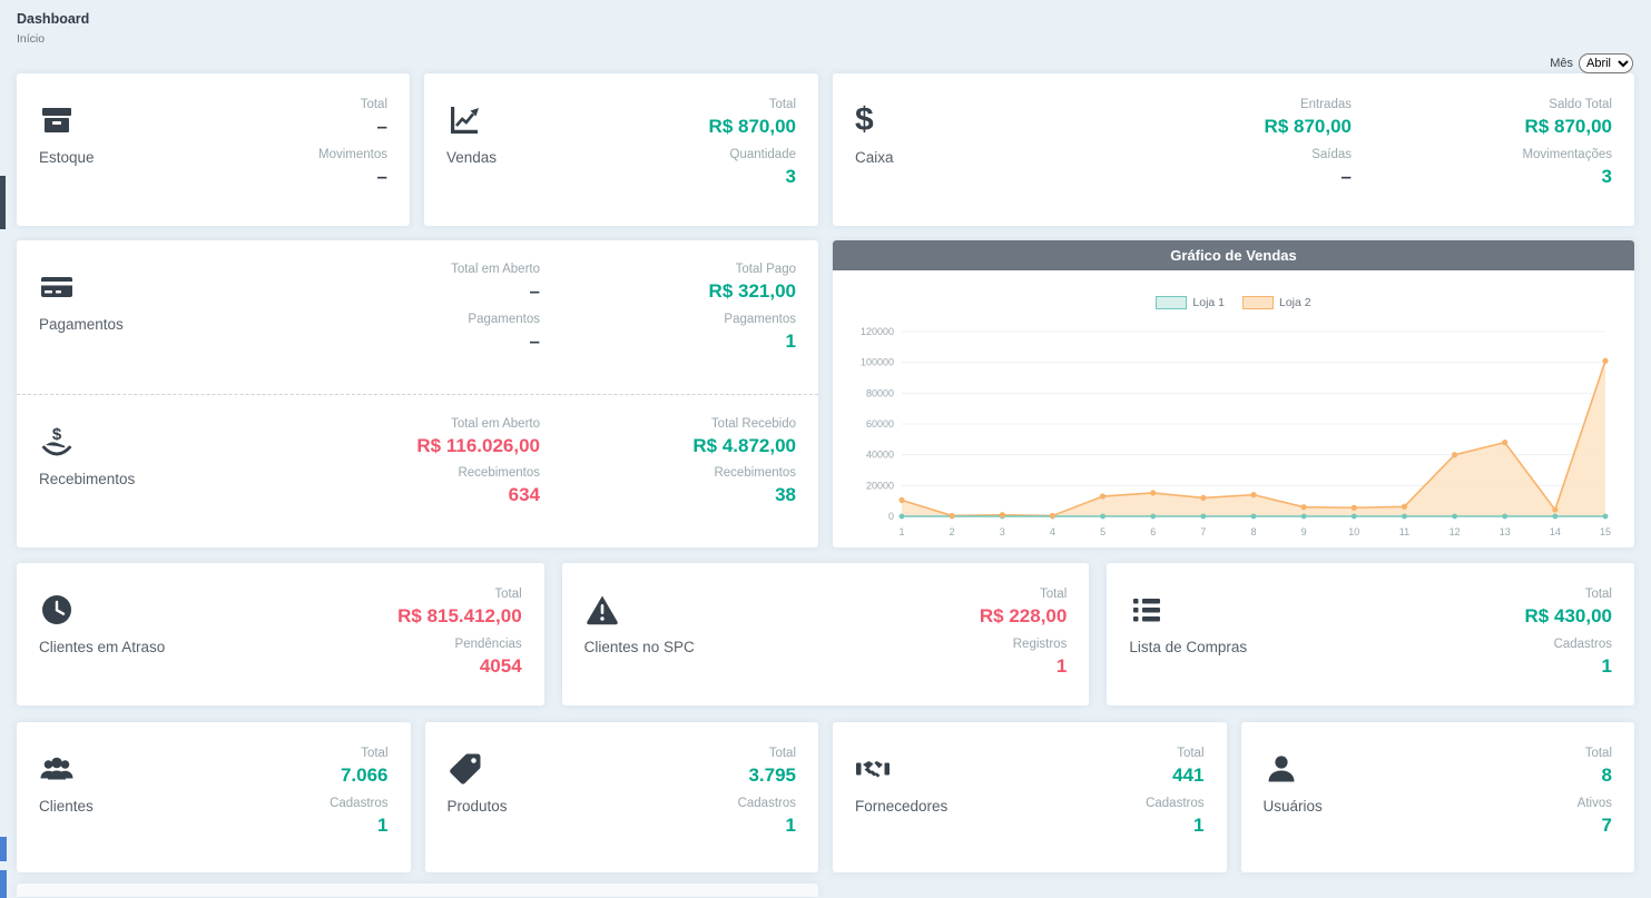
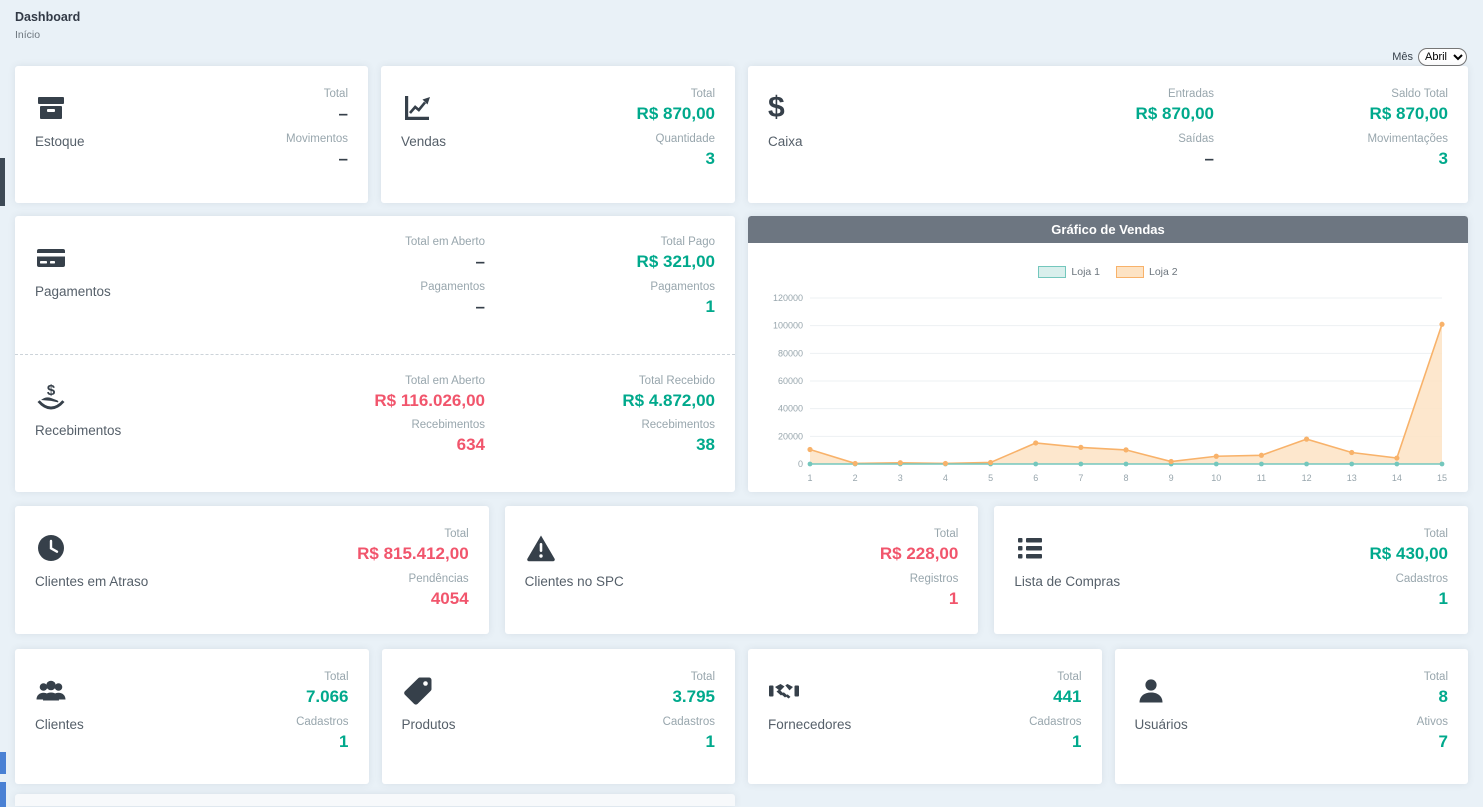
Loja 2/5: 13000 -> 1000
Loja 2/8: 14000 -> 10000
Loja 2/9: 6000 -> 2000
Loja 2/12: 40000 -> 18000
Loja 2/13: 48000 -> 8000
